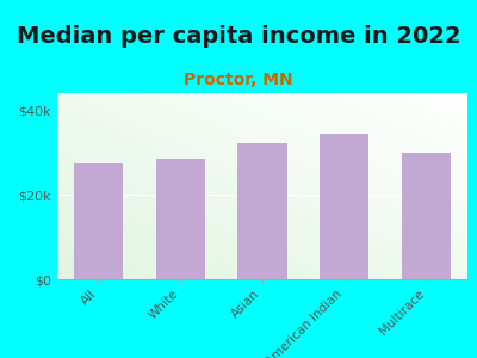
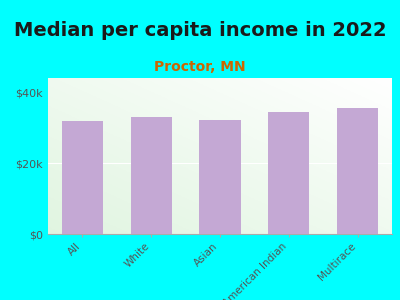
All: $27.5k -> $32.0k
White: $28.5k -> $33.0k
Multirace: $30.0k -> $35.5k
